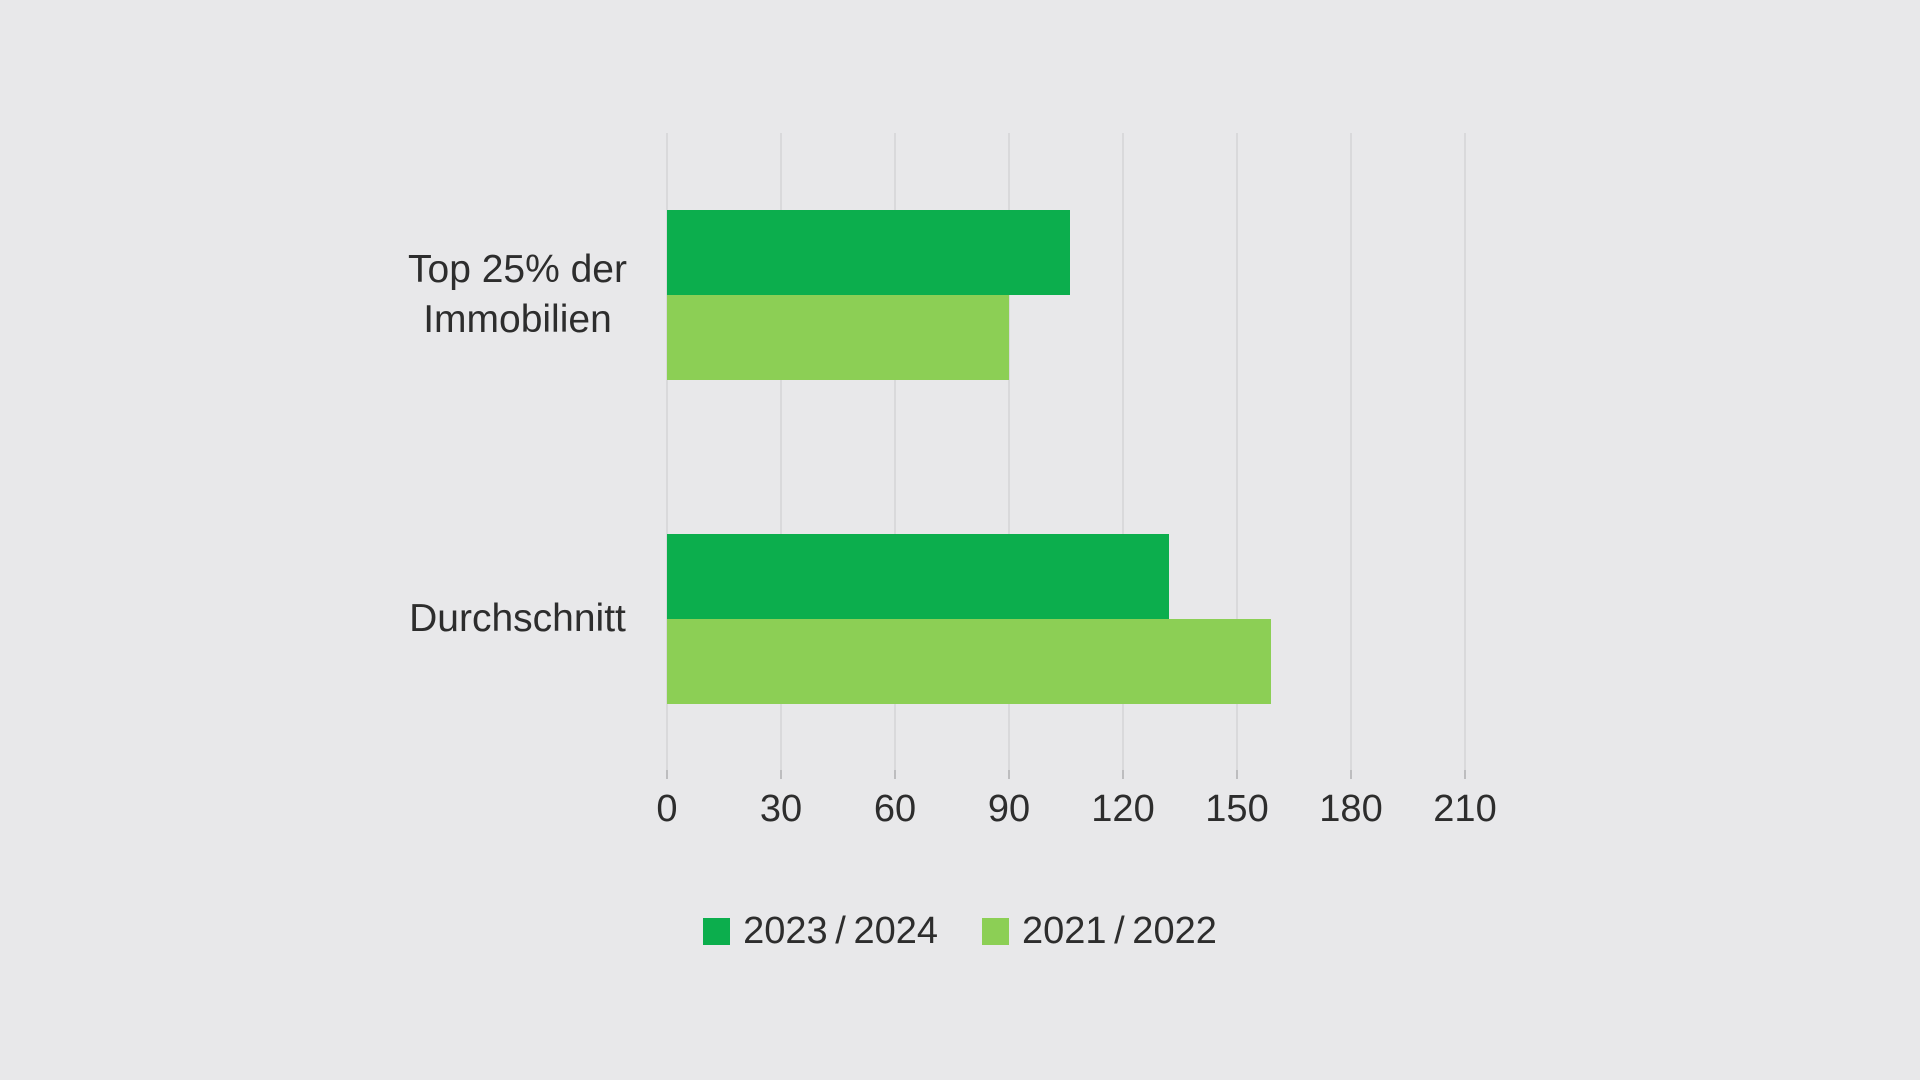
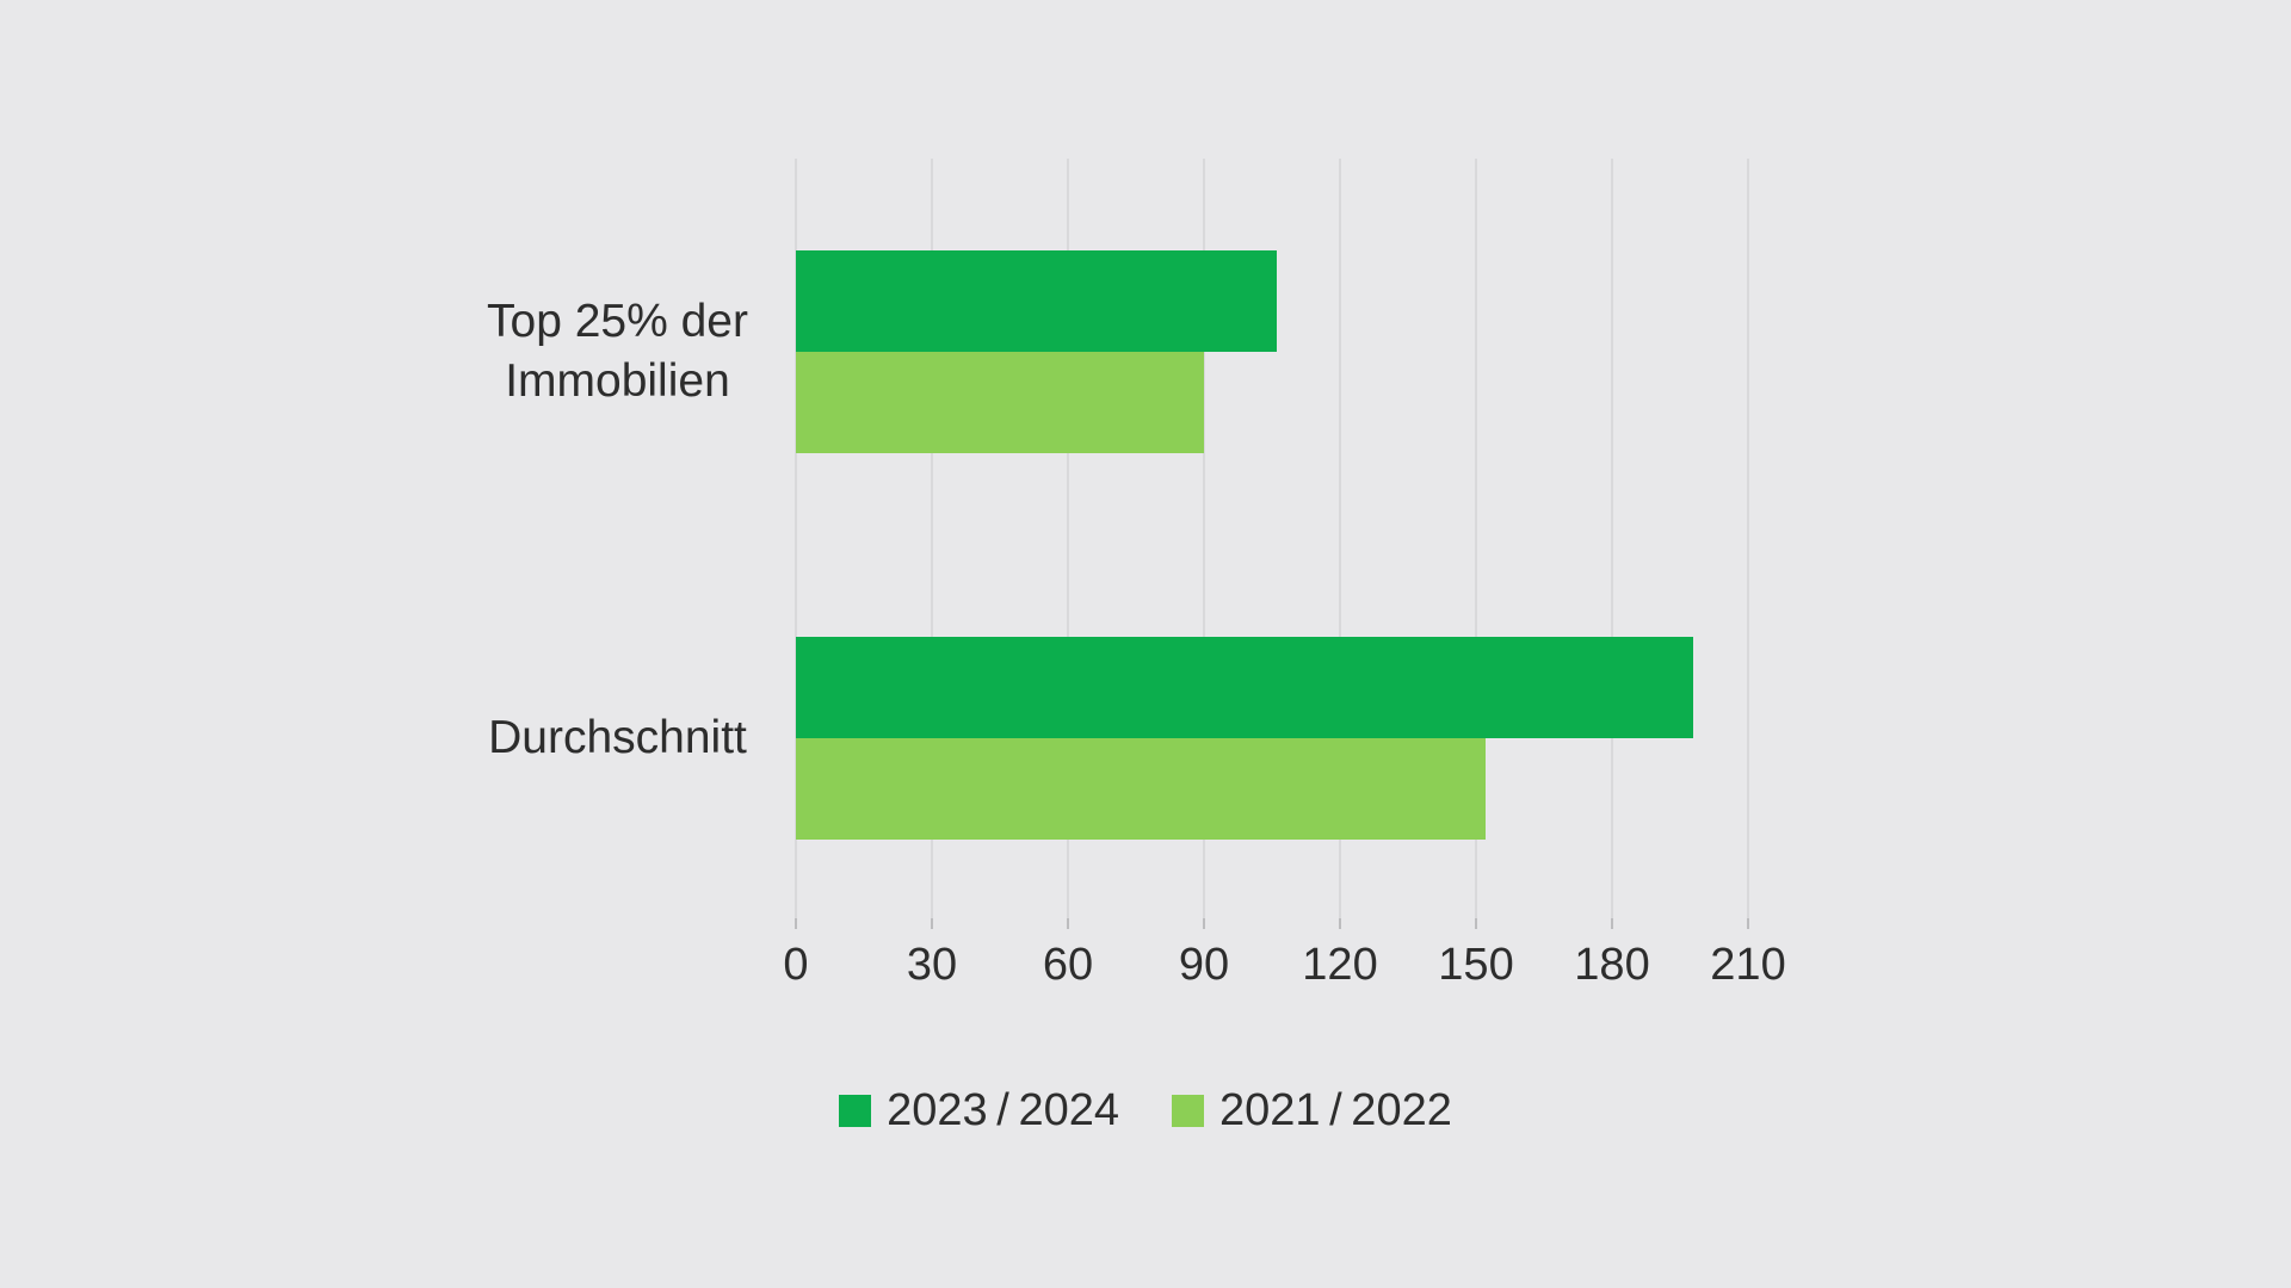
2023 / 2024/Durchschnitt: 132 -> 198
2021 / 2022/Durchschnitt: 159 -> 152
